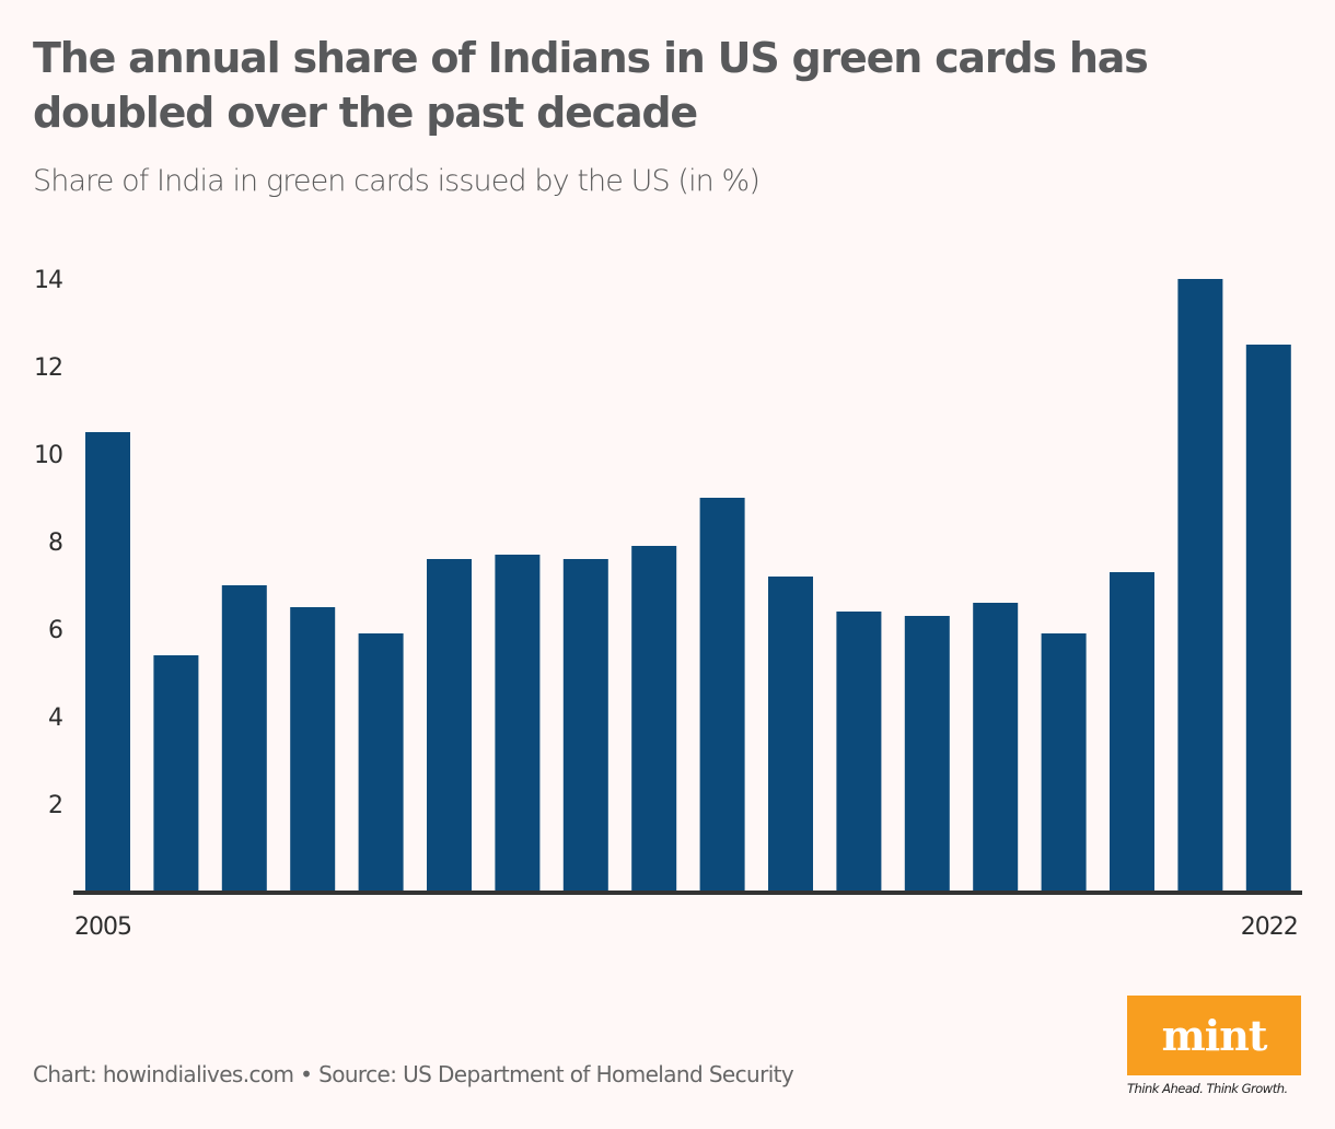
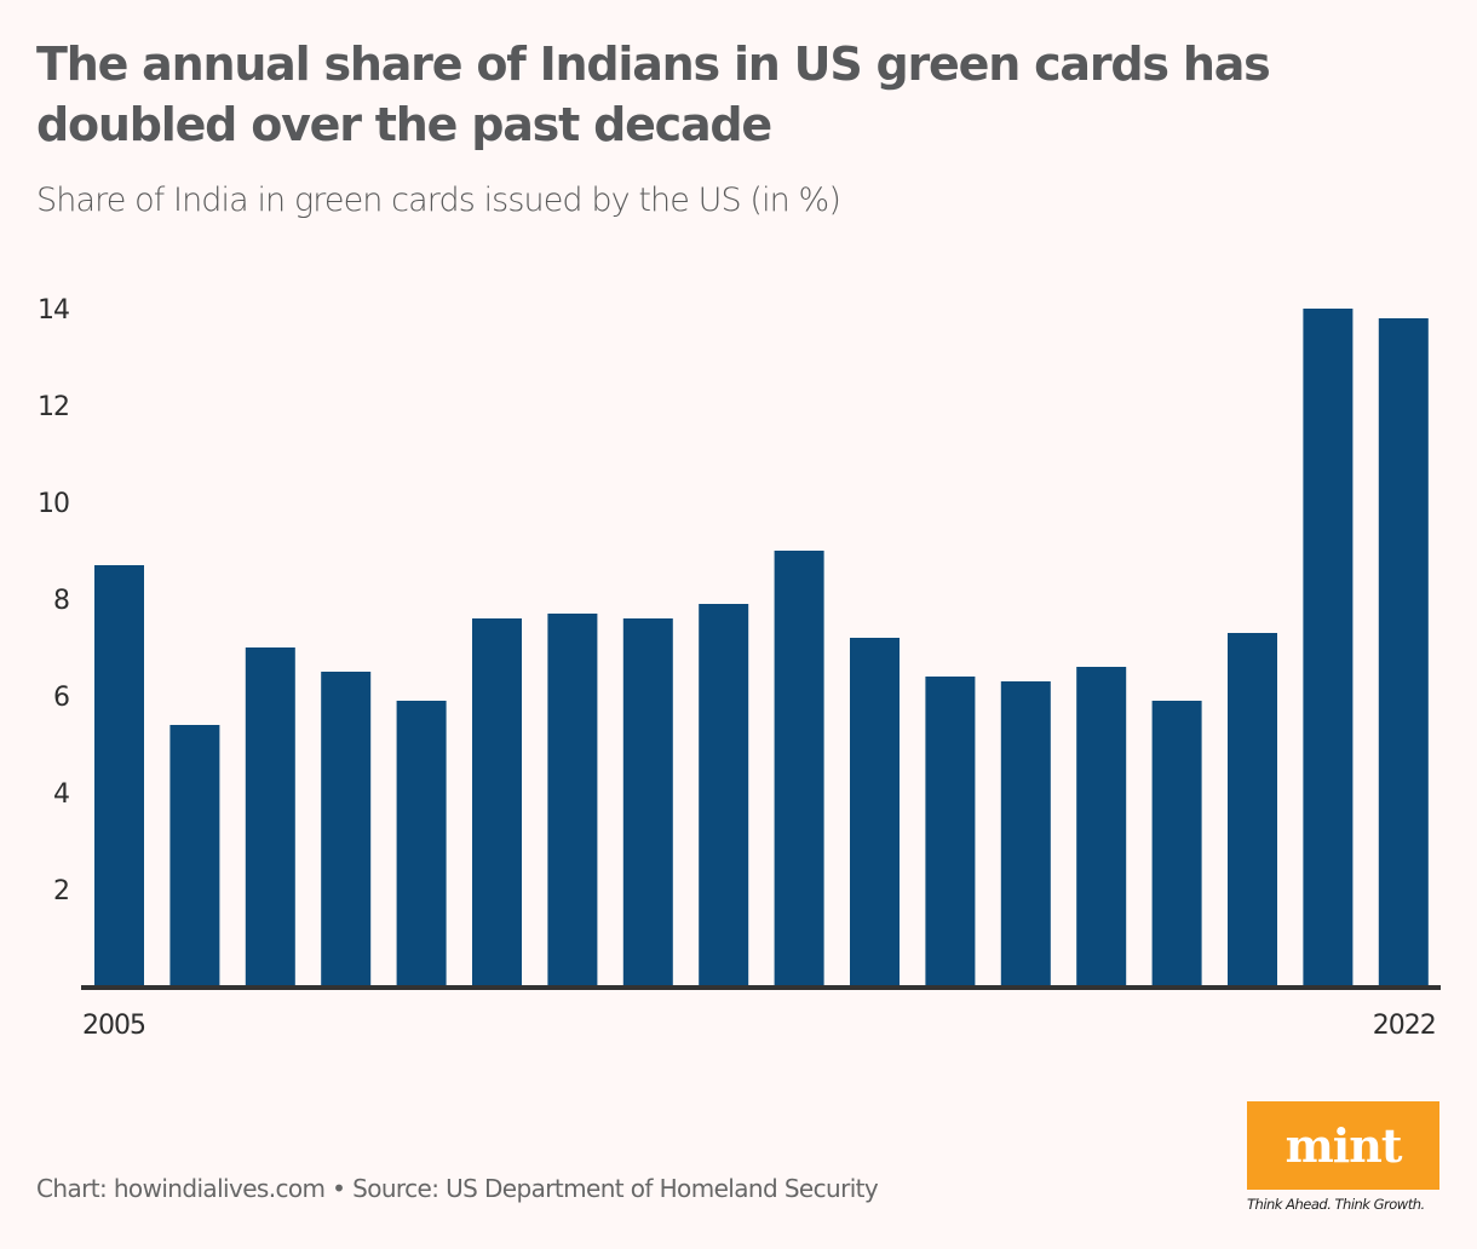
2005: 10.5 -> 8.7
2022: 12.5 -> 13.8
